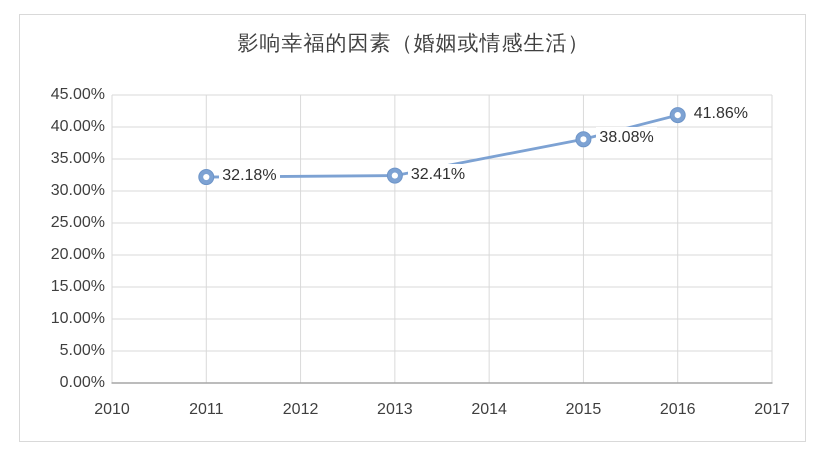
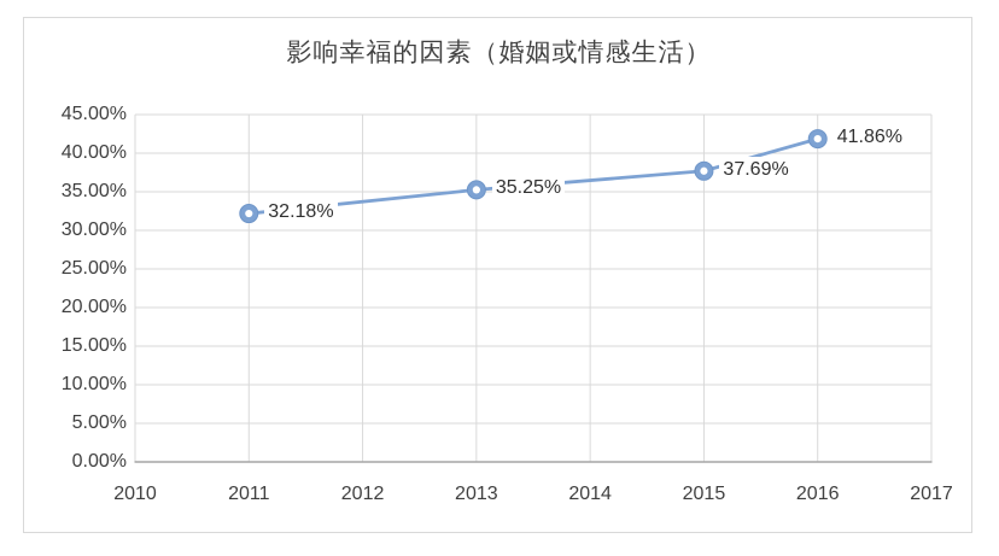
2013: 32.41% -> 35.25%
2015: 38.08% -> 37.69%
